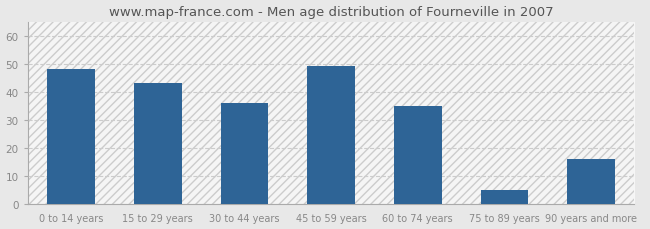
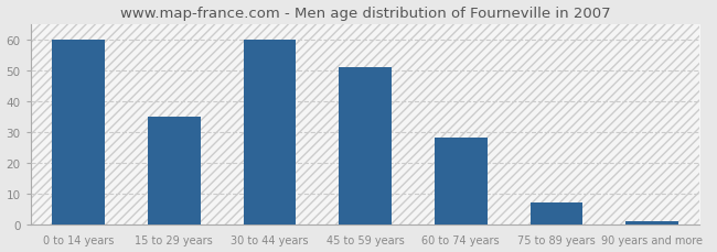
0 to 14 years: 48 -> 60
15 to 29 years: 43 -> 35
30 to 44 years: 36 -> 60
45 to 59 years: 49 -> 51
60 to 74 years: 35 -> 28
75 to 89 years: 5 -> 7
90 years and more: 16 -> 1
